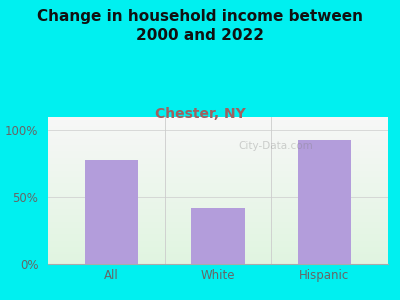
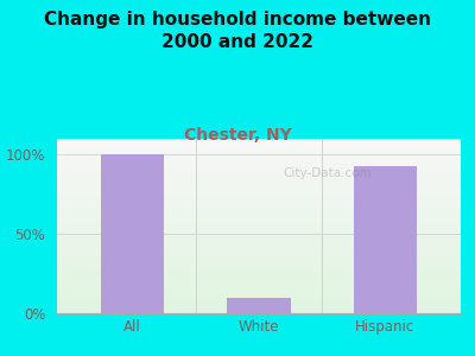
All: 78% -> 100%
White: 42% -> 10%
